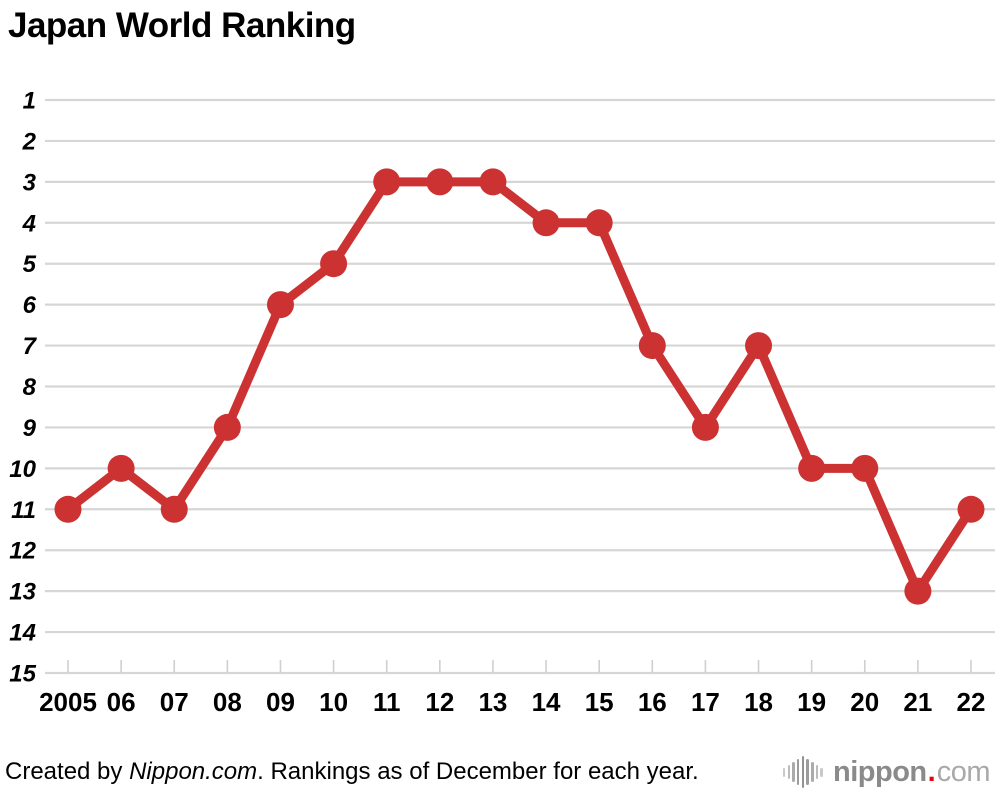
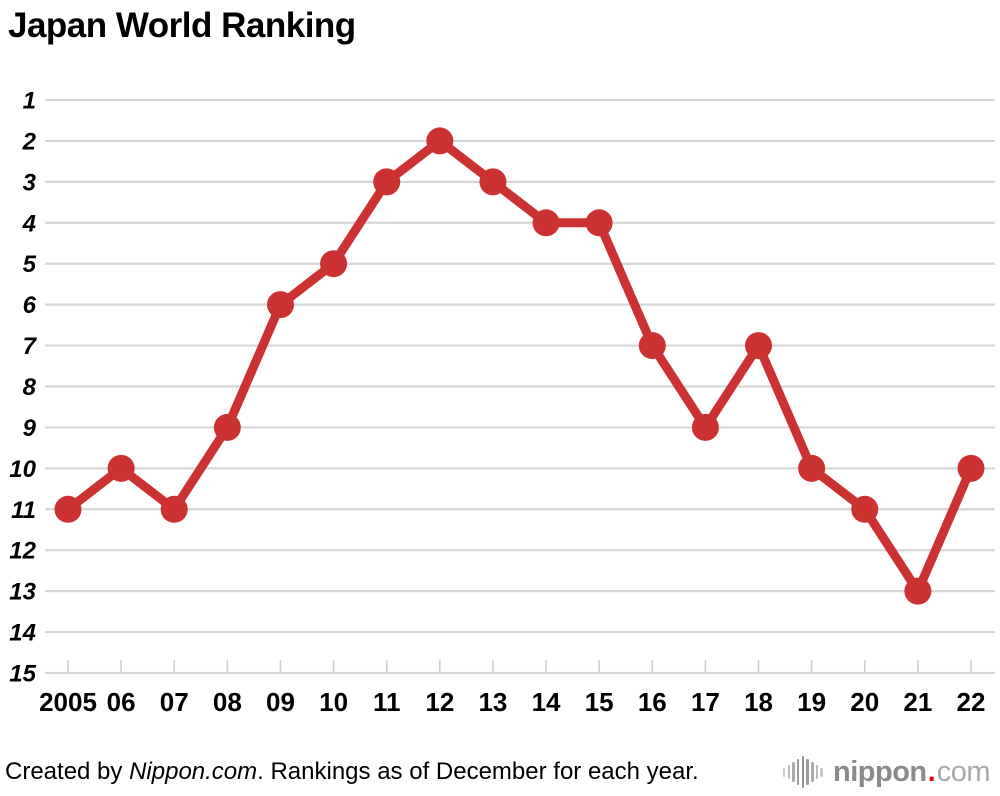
12: 3 -> 2
20: 10 -> 11
22: 11 -> 10
